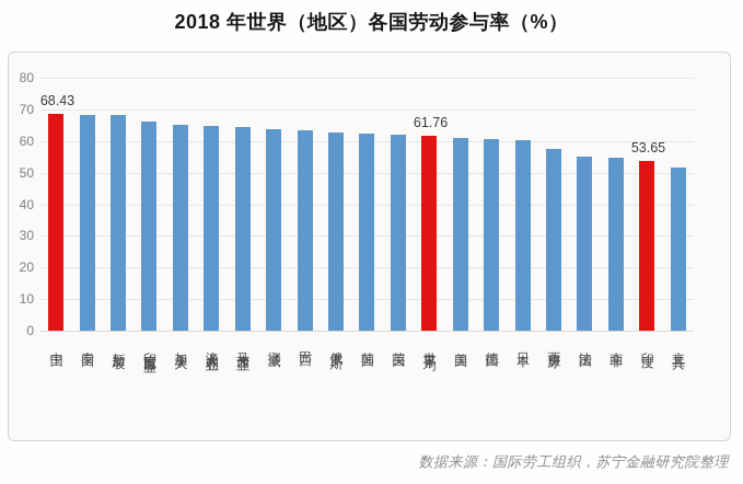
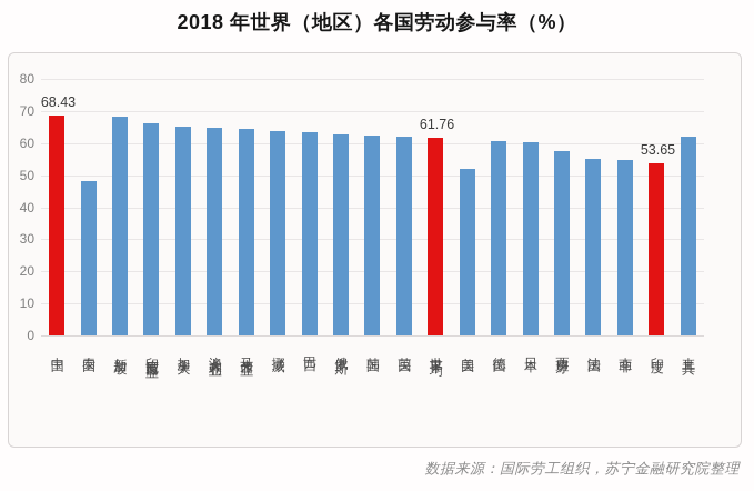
泰国: 68 -> 48
美国: 61 -> 52
土耳其: 52 -> 62
